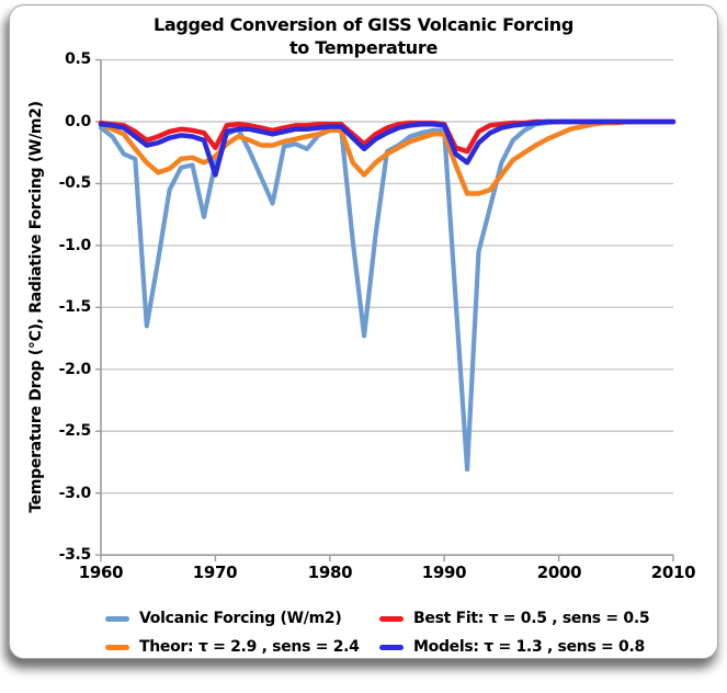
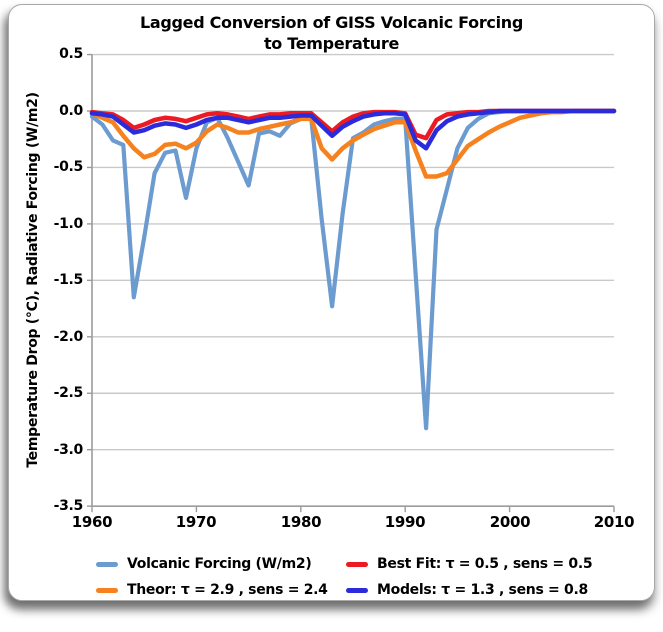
Best Fit: τ = 0.5 , sens = 0.5/1970: -0.21 -> -0.06
Models: τ = 1.3 , sens = 0.8/1970: -0.43 -> -0.12
